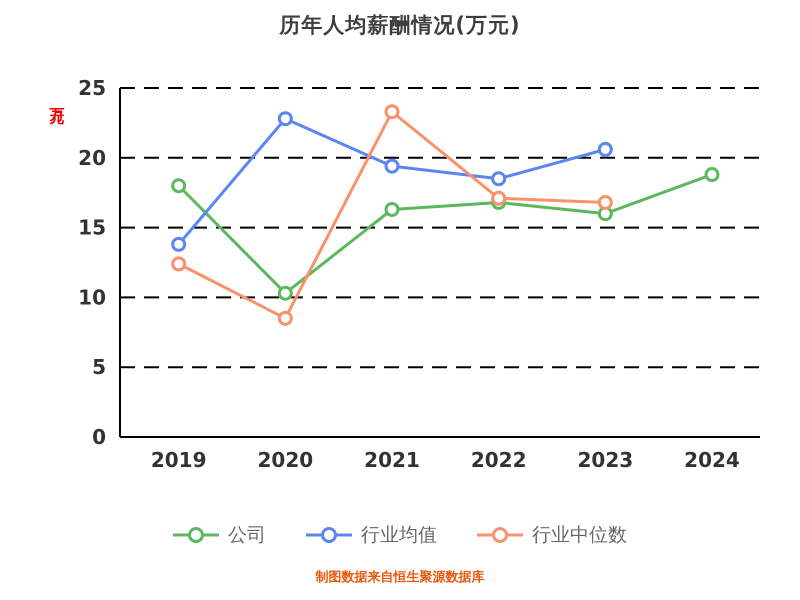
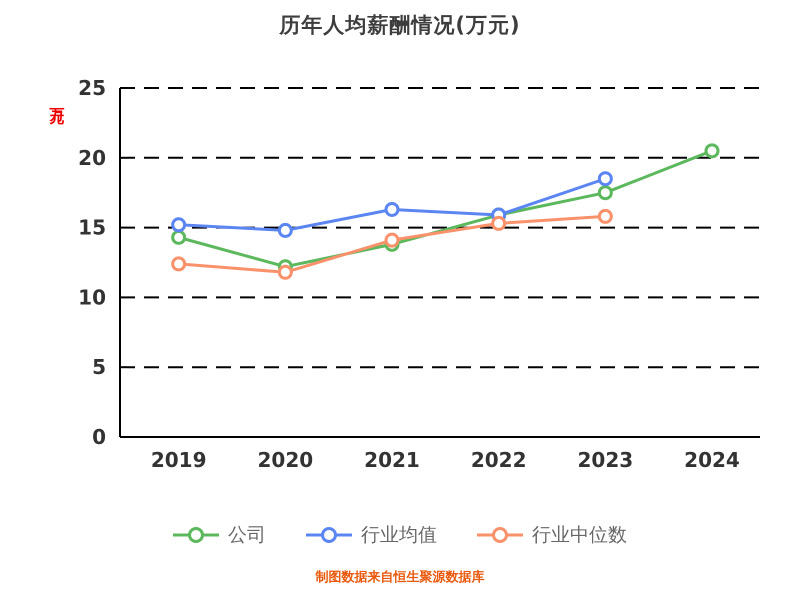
公司/2019: 18.0 -> 14.3
行业均值/2019: 13.8 -> 15.2
公司/2020: 10.3 -> 12.2
行业均值/2020: 22.8 -> 14.8
行业中位数/2020: 8.5 -> 11.8
公司/2021: 16.3 -> 13.8
行业均值/2021: 19.4 -> 16.3
行业中位数/2021: 23.3 -> 14.1
公司/2022: 16.8 -> 15.9
行业均值/2022: 18.5 -> 15.9
行业中位数/2022: 17.1 -> 15.3
公司/2023: 16.0 -> 17.5
行业均值/2023: 20.6 -> 18.5
行业中位数/2023: 16.8 -> 15.8
公司/2024: 18.8 -> 20.5
